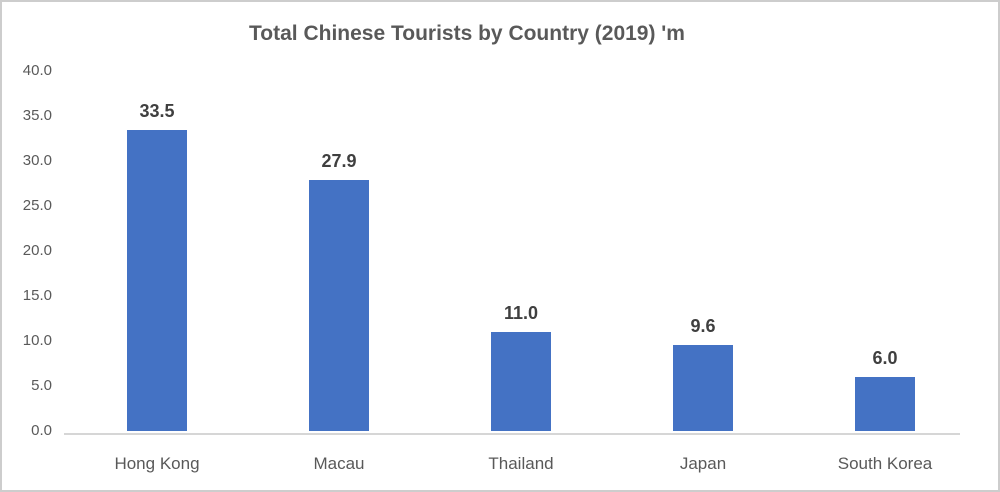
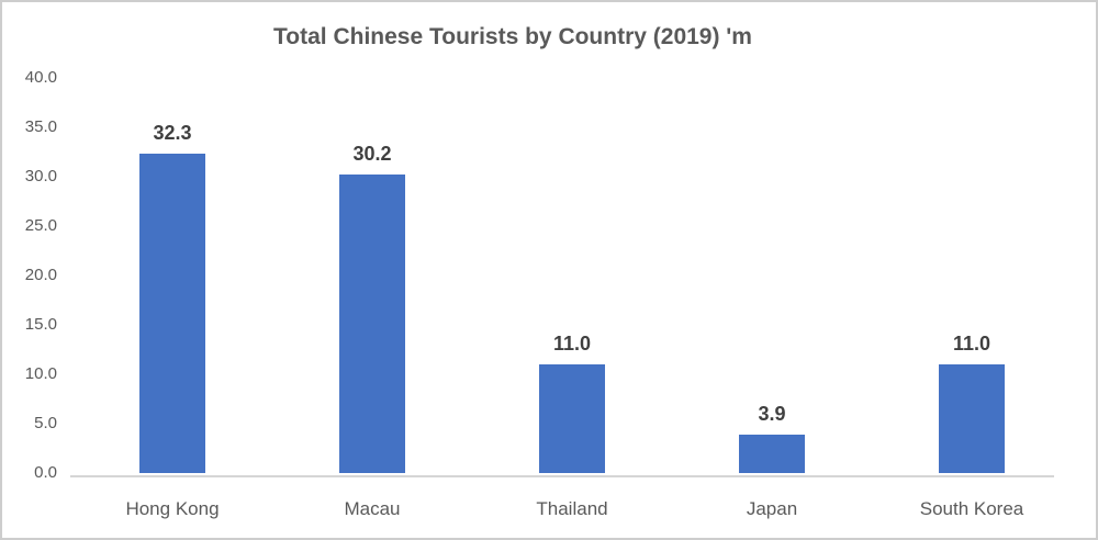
Hong Kong: 33.5 -> 32.3
Macau: 27.9 -> 30.2
Japan: 9.6 -> 3.9
South Korea: 6.0 -> 11.0
